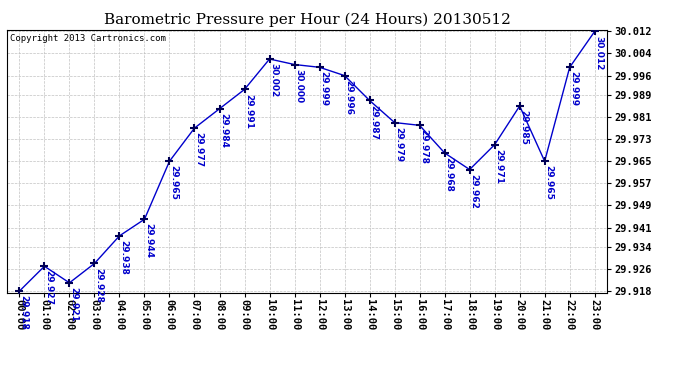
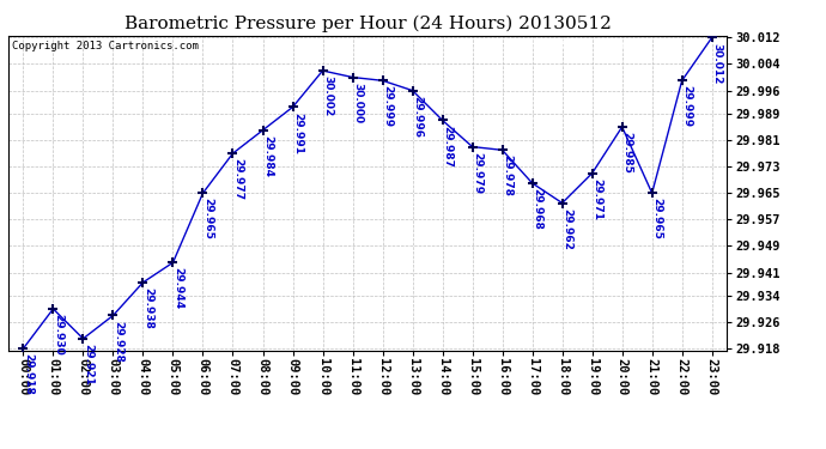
01:00: 29.927 -> 29.930
